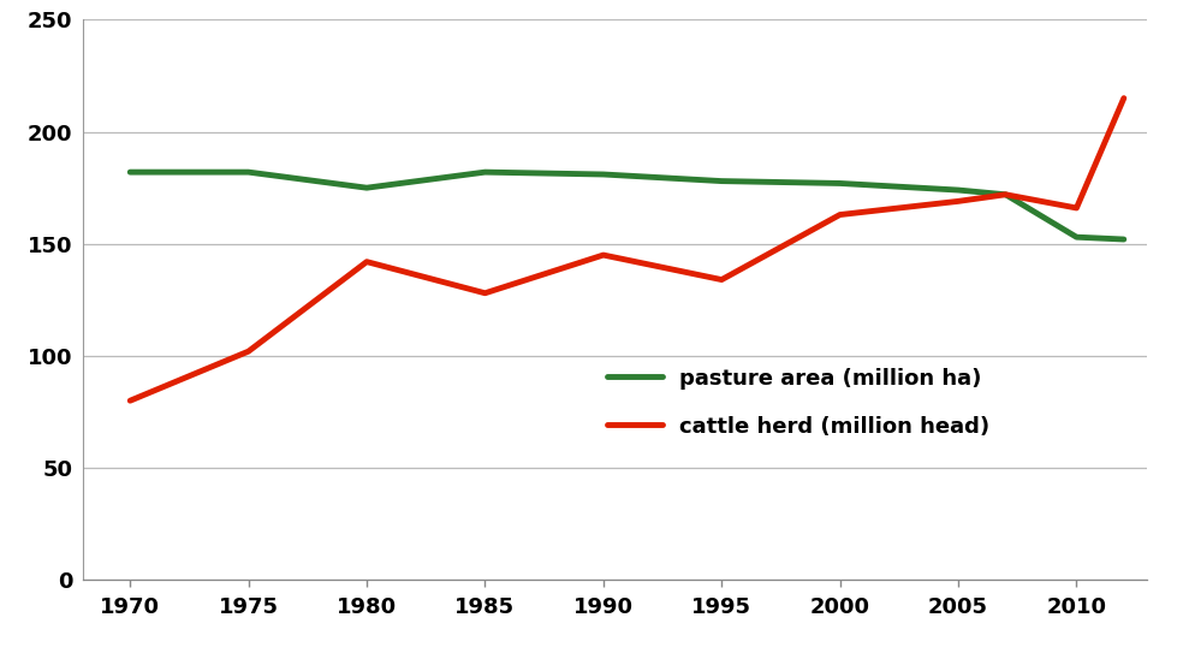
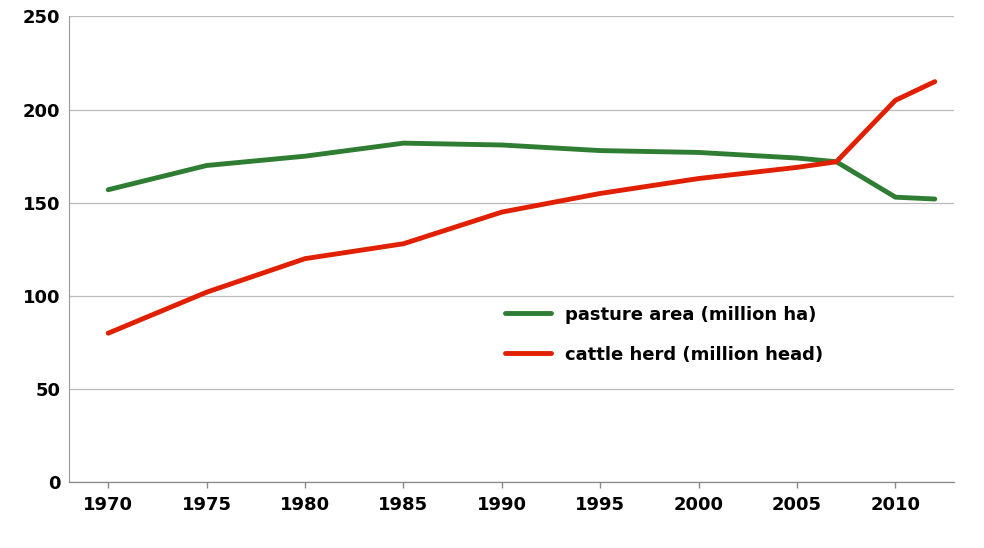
pasture area (million ha)/1970: 182 -> 157
pasture area (million ha)/1975: 182 -> 170
cattle herd (million head)/1980: 142 -> 120
cattle herd (million head)/1995: 134 -> 155
cattle herd (million head)/2010: 166 -> 205
